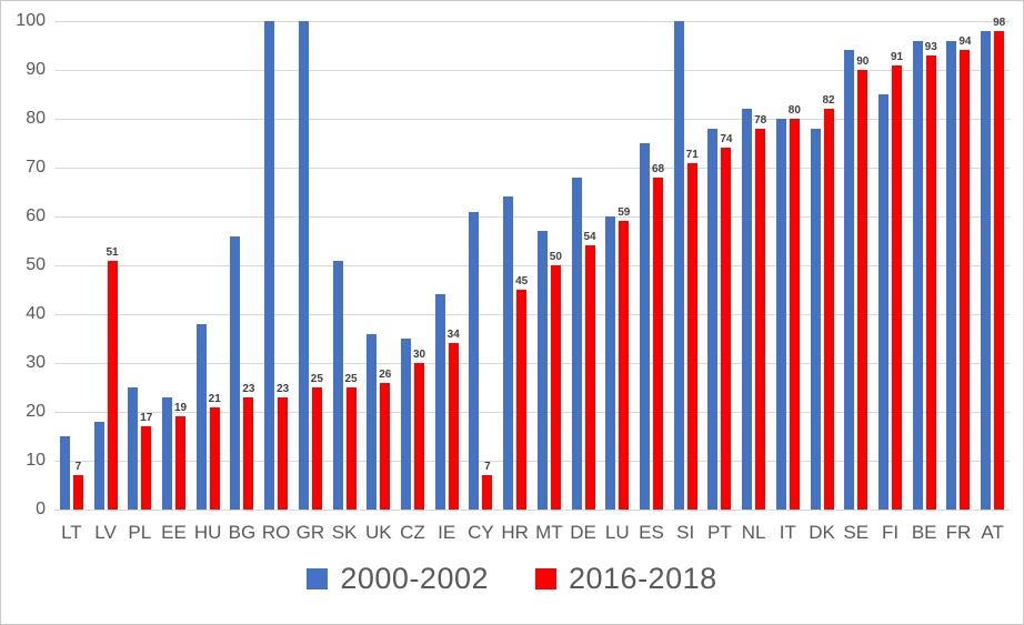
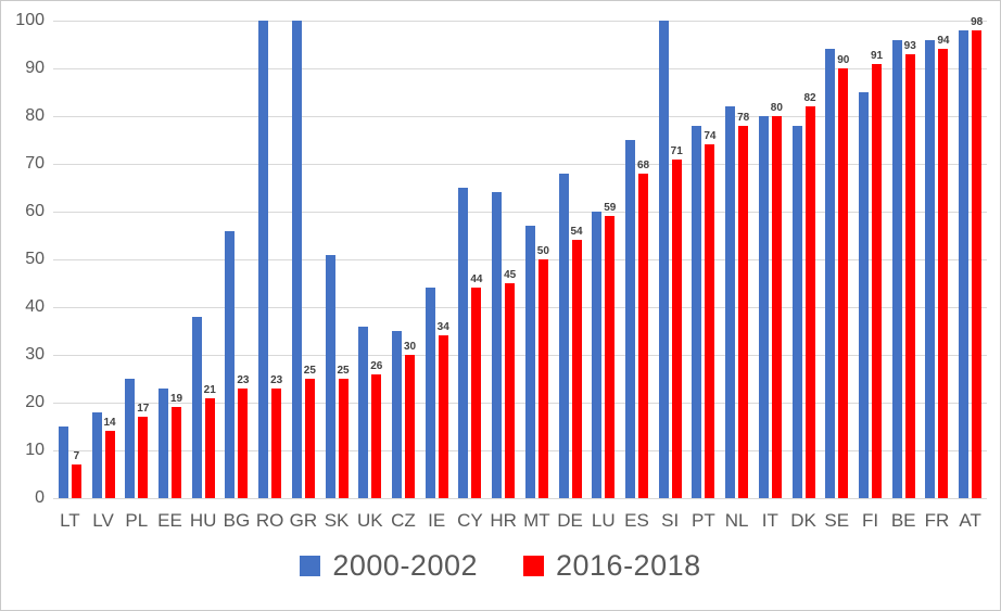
2016-2018/LV: 51 -> 14
2000-2002/CY: 61 -> 65
2016-2018/CY: 7 -> 44
